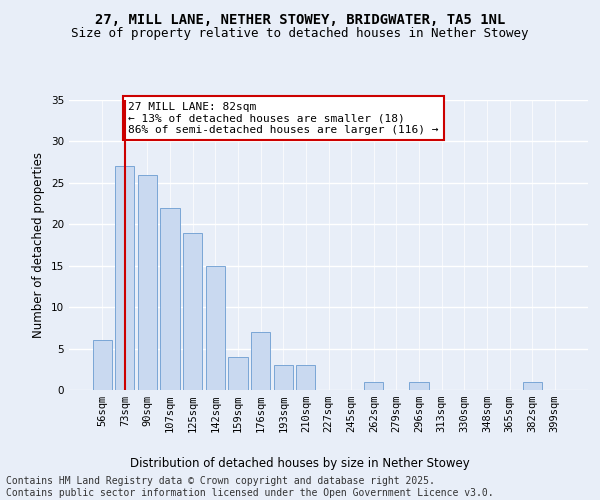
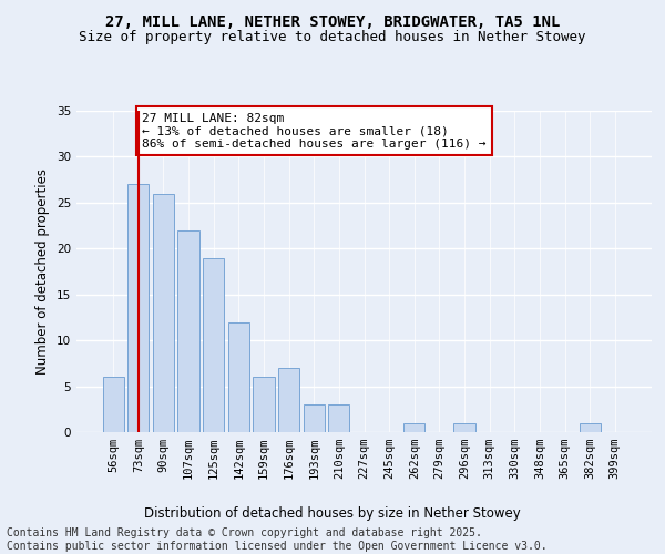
142sqm: 15 -> 12
159sqm: 4 -> 6
